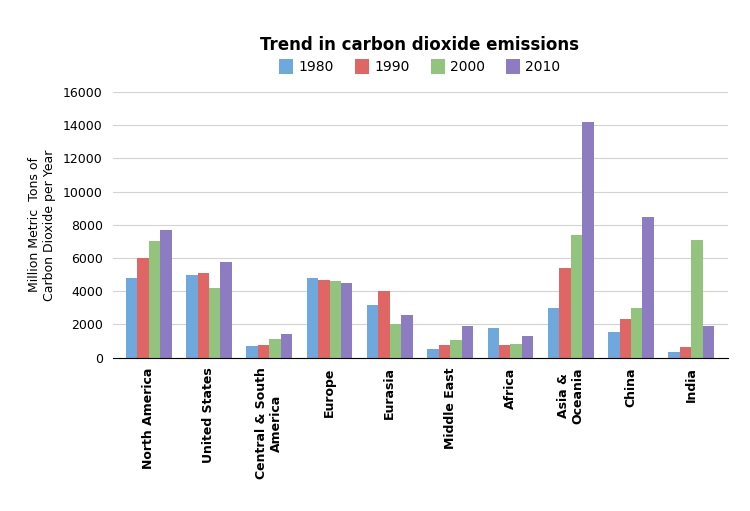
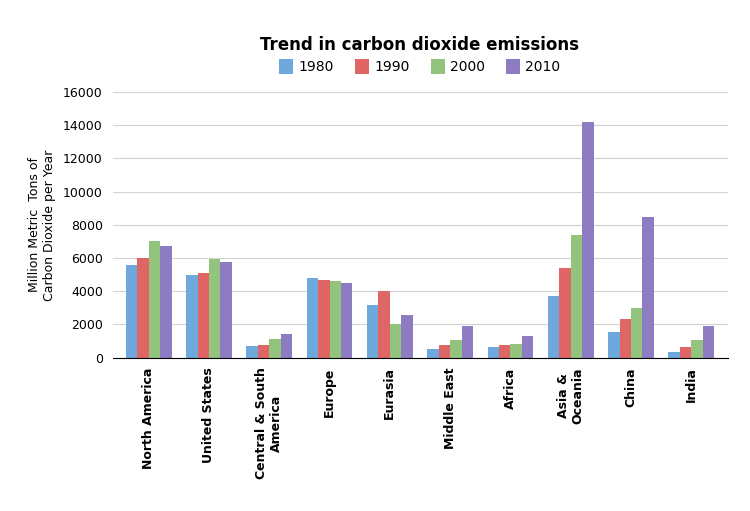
1980/North America: 4800 -> 5600
2010/North America: 7700 -> 6800
2000/United States: 4200 -> 6000
1980/Africa: 1800 -> 600
1980/Asia & Oceania: 3000 -> 3700
2000/India: 7100 -> 1000
